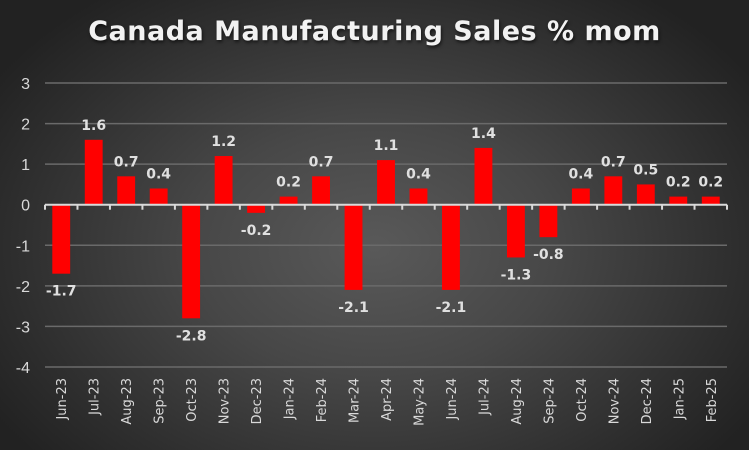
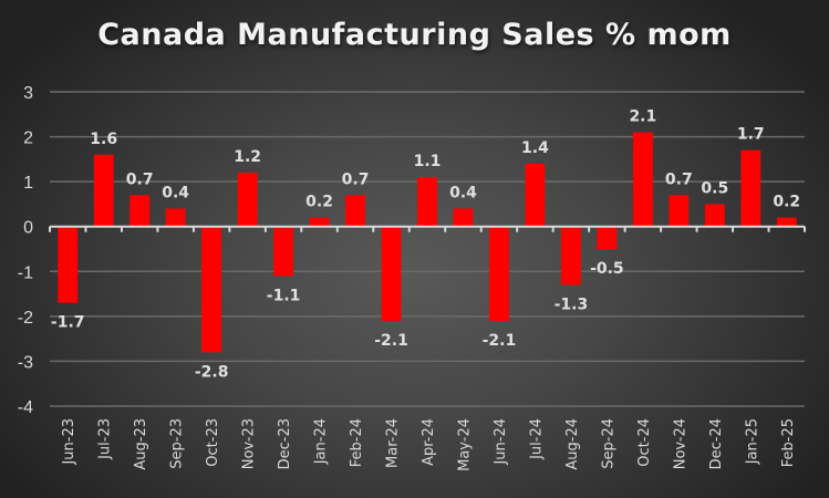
Dec-23: -0.2 -> -1.1
Sep-24: -0.8 -> -0.5
Oct-24: 0.4 -> 2.1
Jan-25: 0.2 -> 1.7
